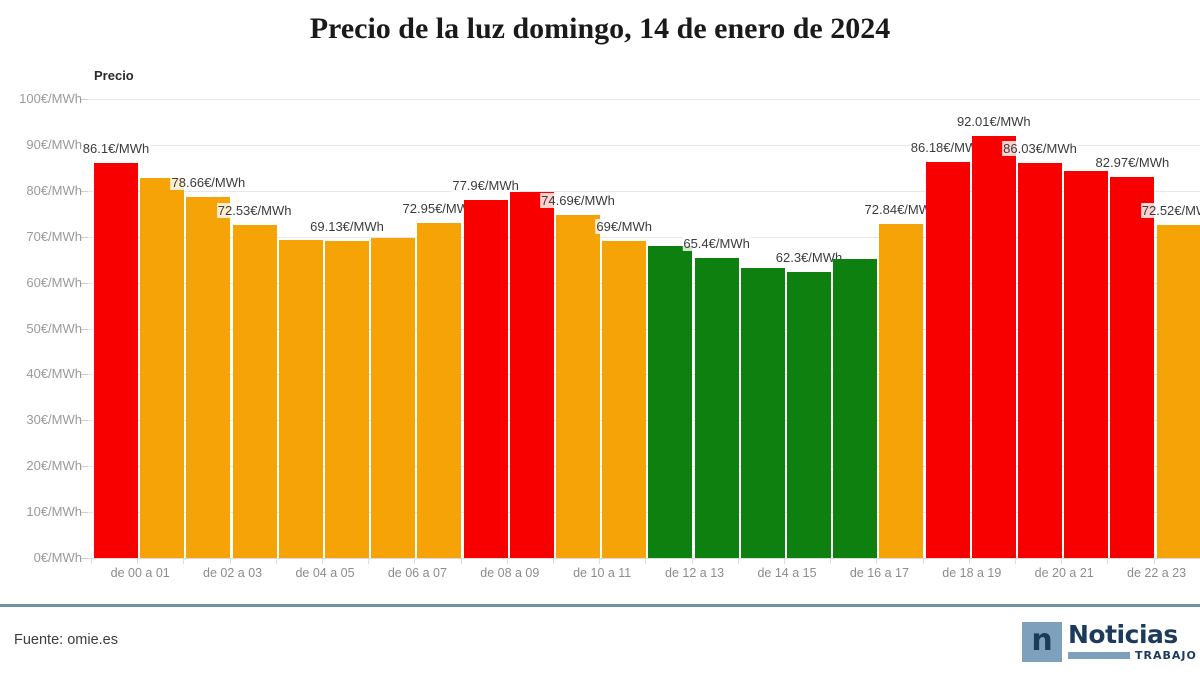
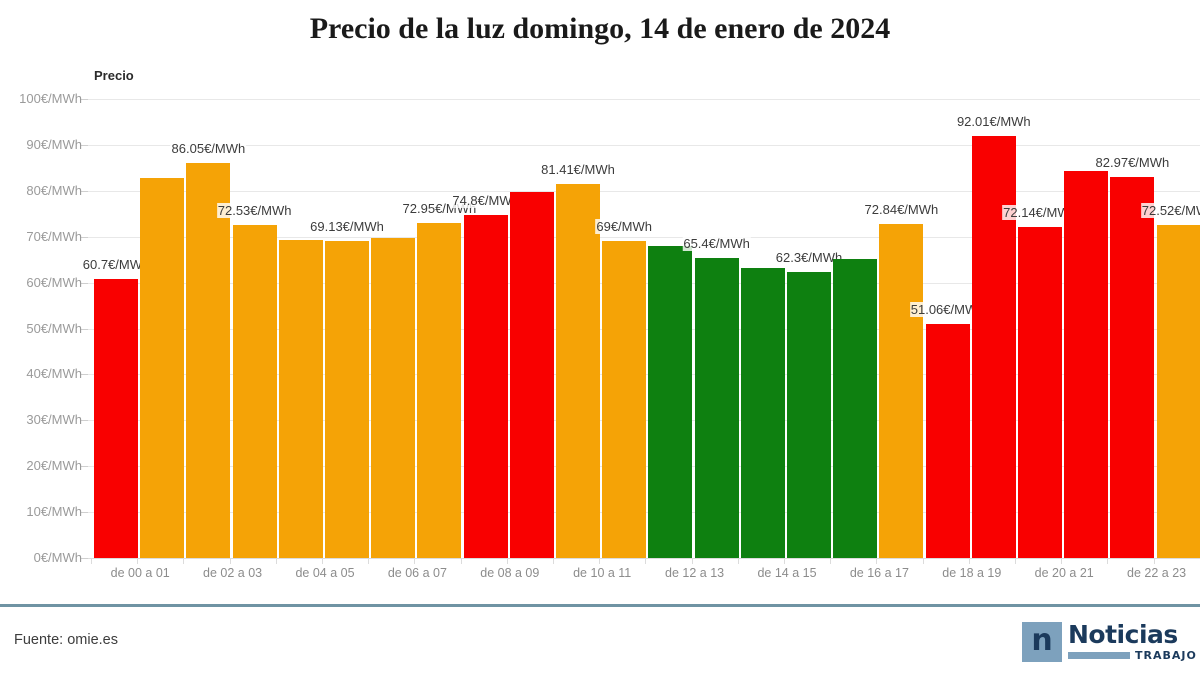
de 00 a 01: 86.1 -> 60.7
de 02 a 03: 78.66 -> 86.05
de 08 a 09: 77.9 -> 74.8
de 10 a 11: 74.69 -> 81.41
de 18 a 19: 86.18 -> 51.06
de 20 a 21: 86.03 -> 72.14
